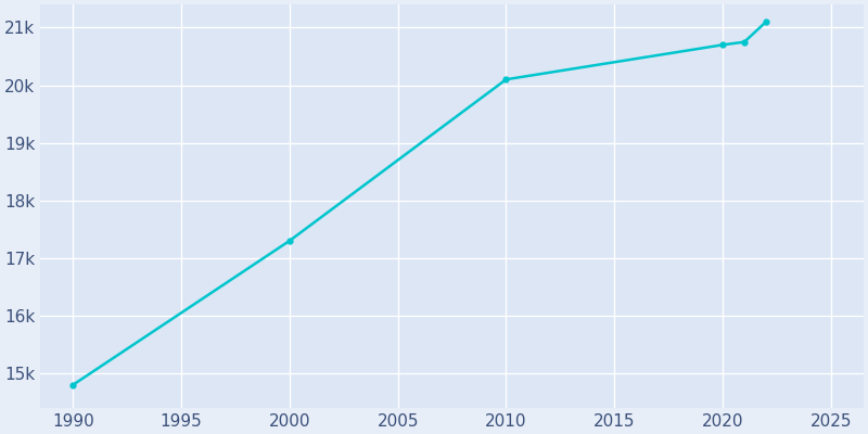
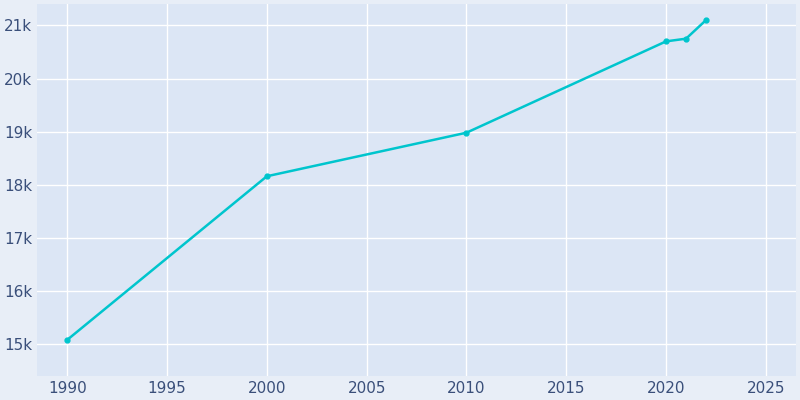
1990: 14.80k -> 15.08k
2000: 17.30k -> 18.16k
2010: 20.10k -> 18.98k
